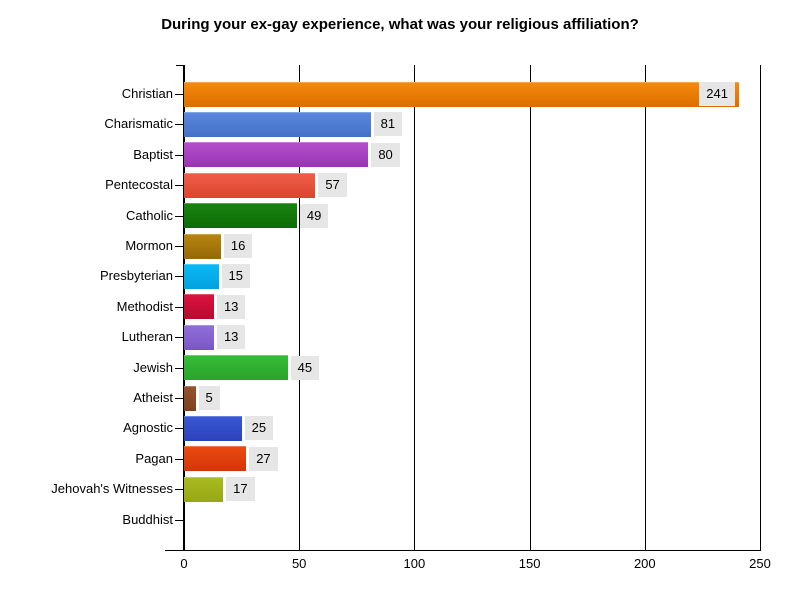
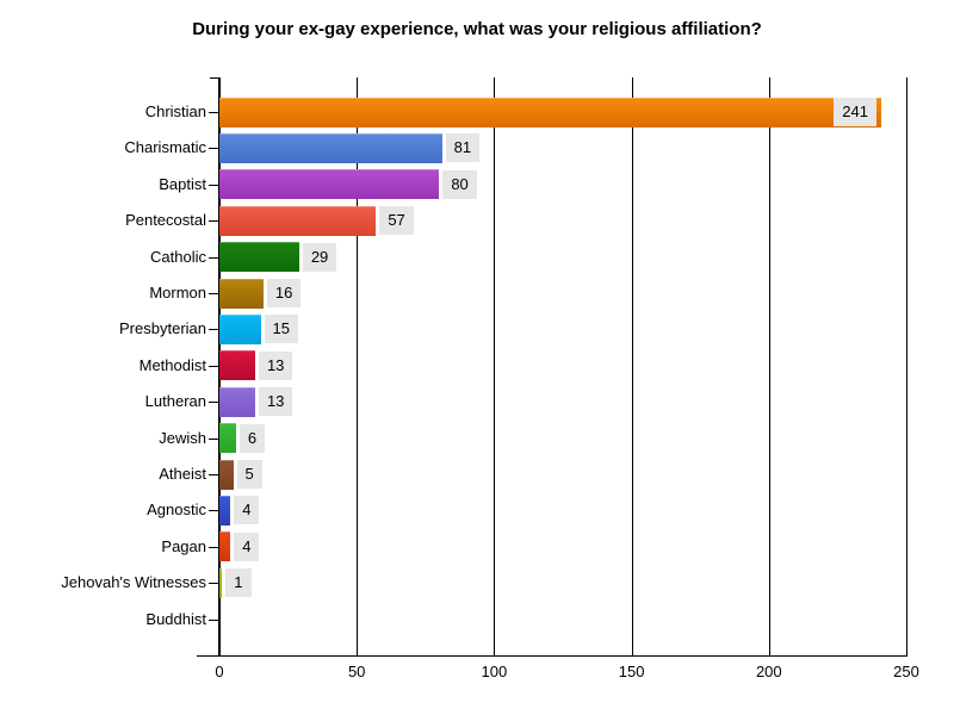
Catholic: 49 -> 29
Jewish: 45 -> 6
Agnostic: 25 -> 4
Pagan: 27 -> 4
Jehovah's Witnesses: 17 -> 1
